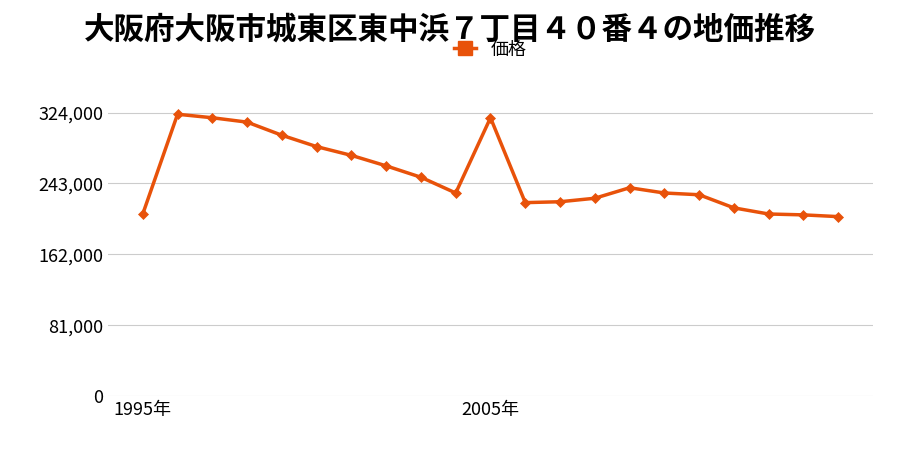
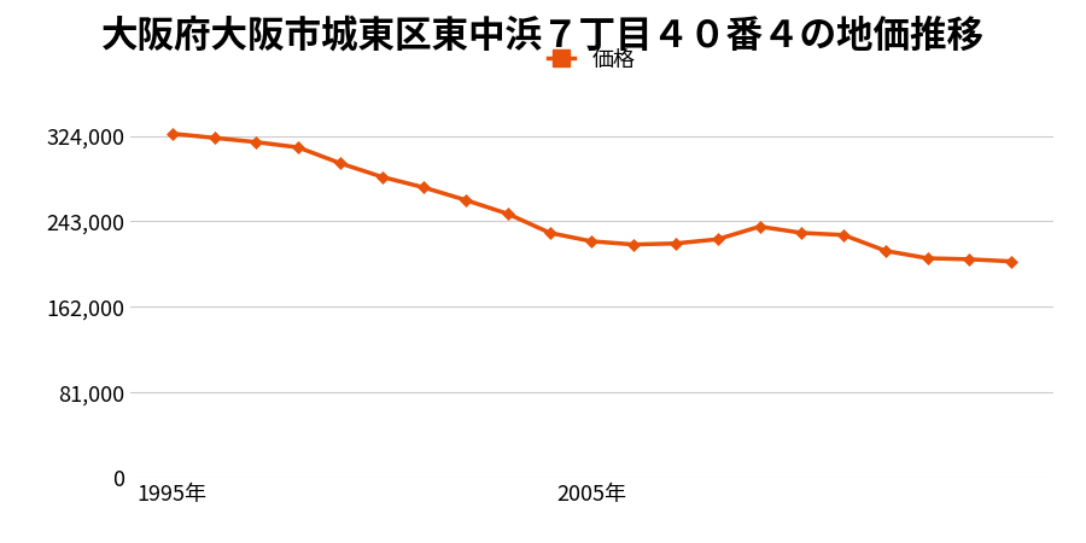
1995年: 208,000 -> 326,000
2005年: 318,000 -> 224,000
